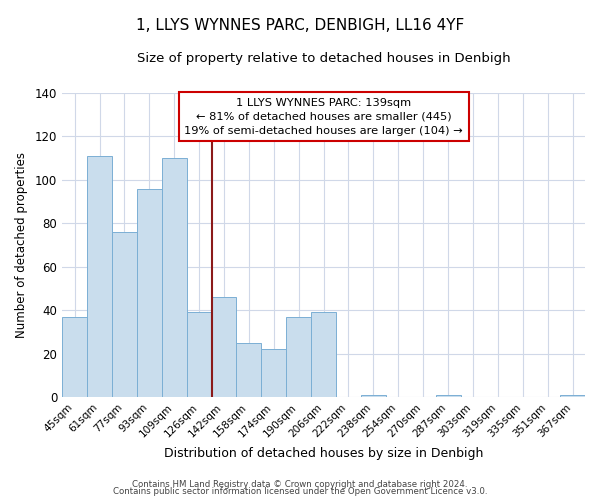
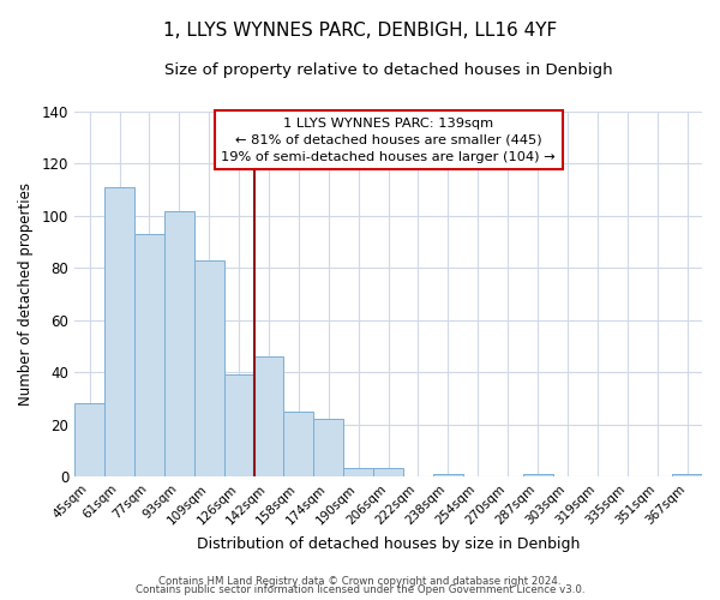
45sqm: 37 -> 28
77sqm: 76 -> 93
93sqm: 96 -> 102
109sqm: 110 -> 83
190sqm: 37 -> 3
206sqm: 39 -> 3
